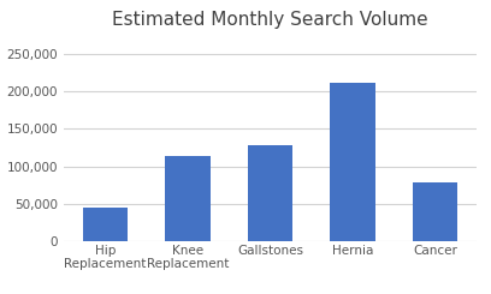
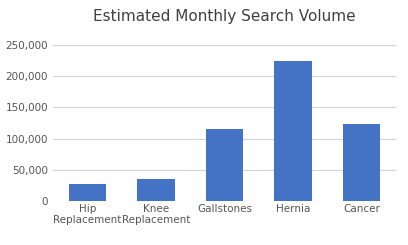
Hip Replacement: 44,000 -> 27,000
Knee Replacement: 114,000 -> 35,000
Gallstones: 128,000 -> 115,000
Hernia: 212,000 -> 224,000
Cancer: 78,000 -> 123,000
